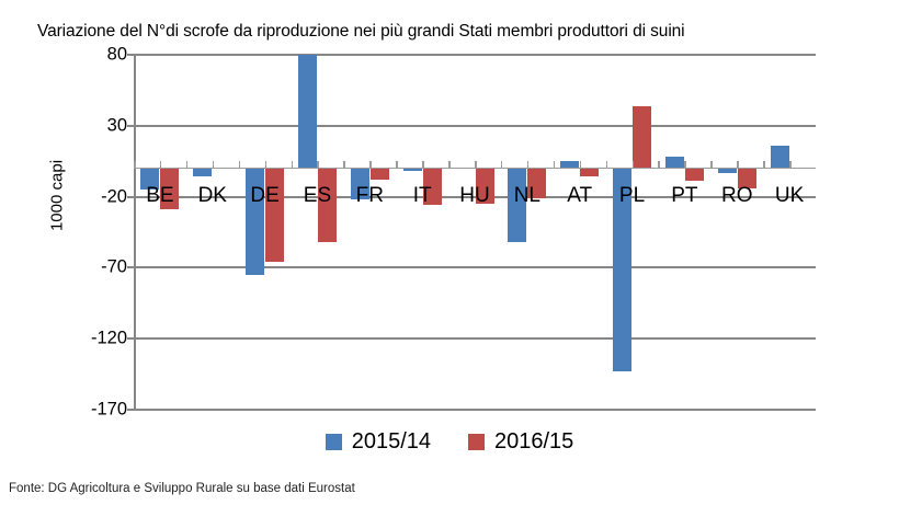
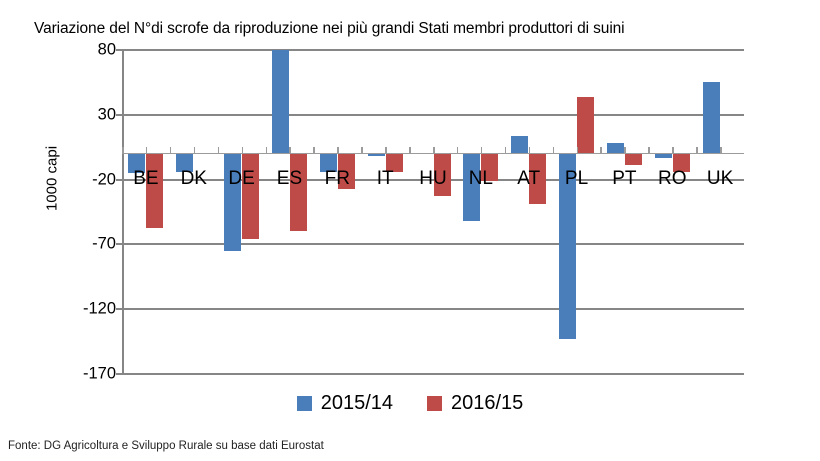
2016/15/BE: -29 -> -57
2015/14/DK: -6 -> -14
2016/15/ES: -52 -> -60
2015/14/FR: -22 -> -14
2016/15/FR: -8 -> -27
2016/15/IT: -26 -> -14
2016/15/HU: -25 -> -33
2015/14/AT: 5 -> 14
2016/15/AT: -6 -> -39
2015/14/UK: 16 -> 55
